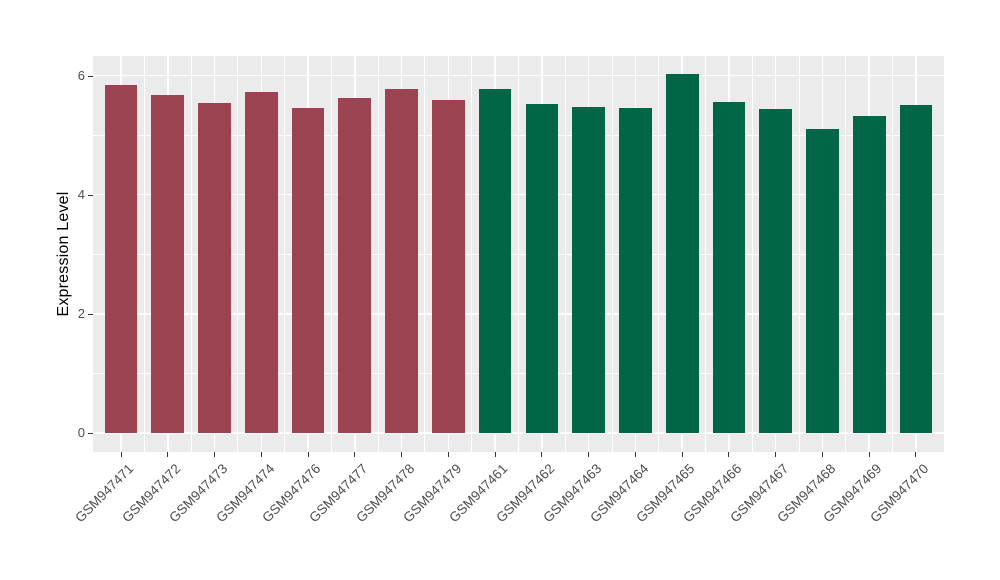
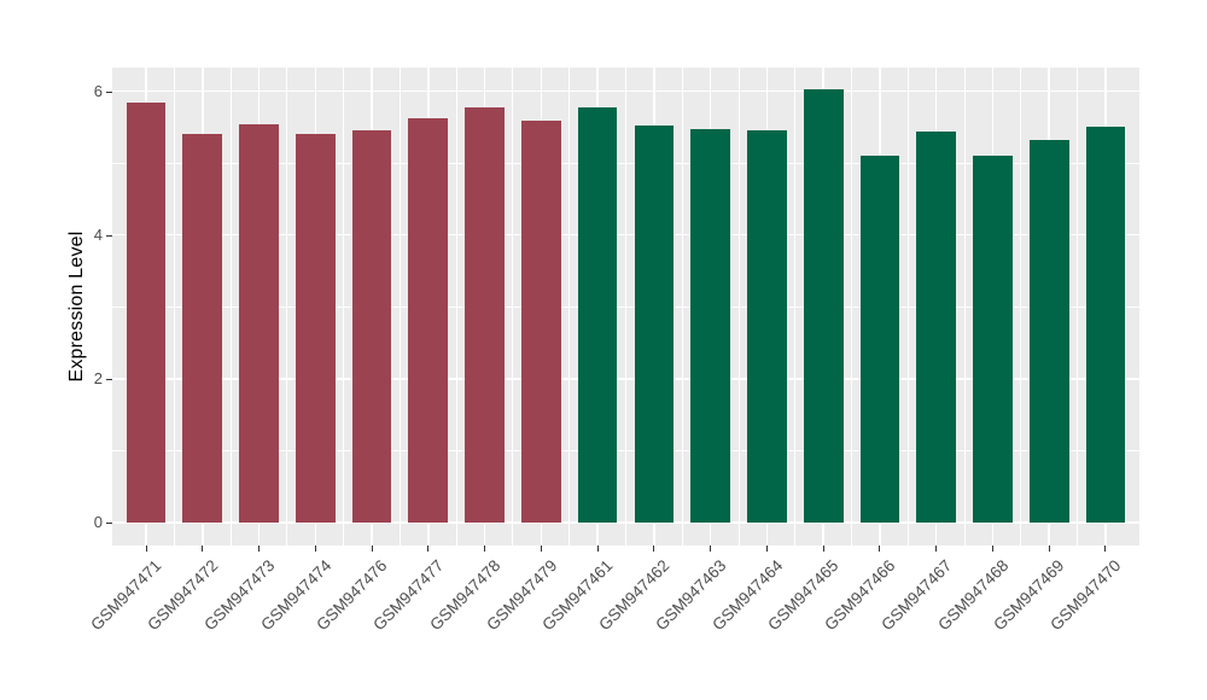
GSM947472: 5.7 -> 5.4
GSM947474: 5.7 -> 5.4
GSM947466: 5.5 -> 5.1
